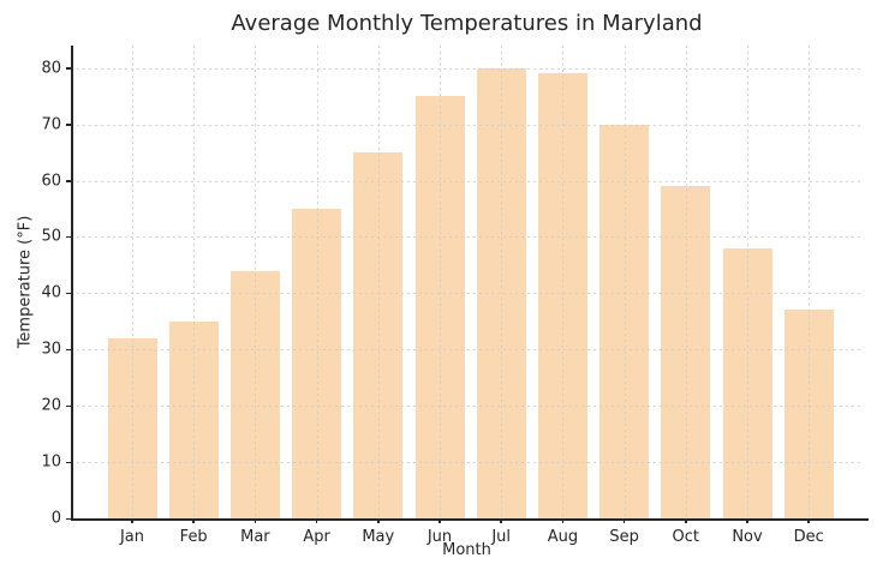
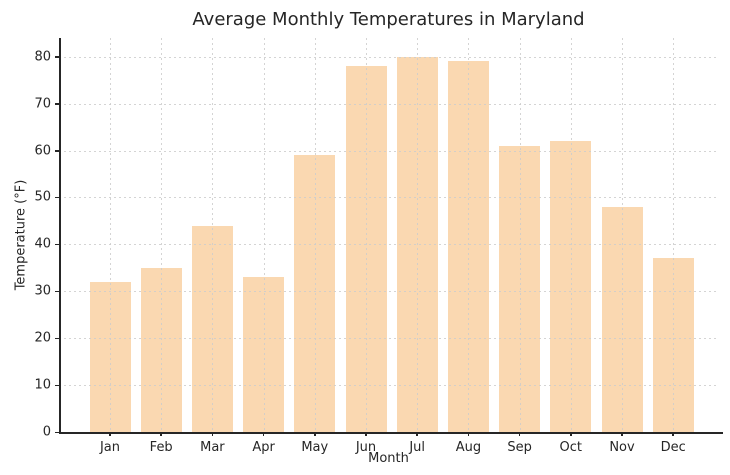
Apr: 55 -> 33
May: 65 -> 59
Jun: 75 -> 78
Sep: 70 -> 61
Oct: 59 -> 62
